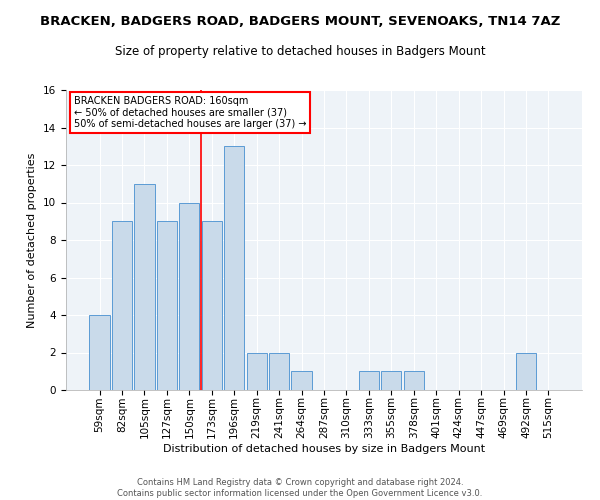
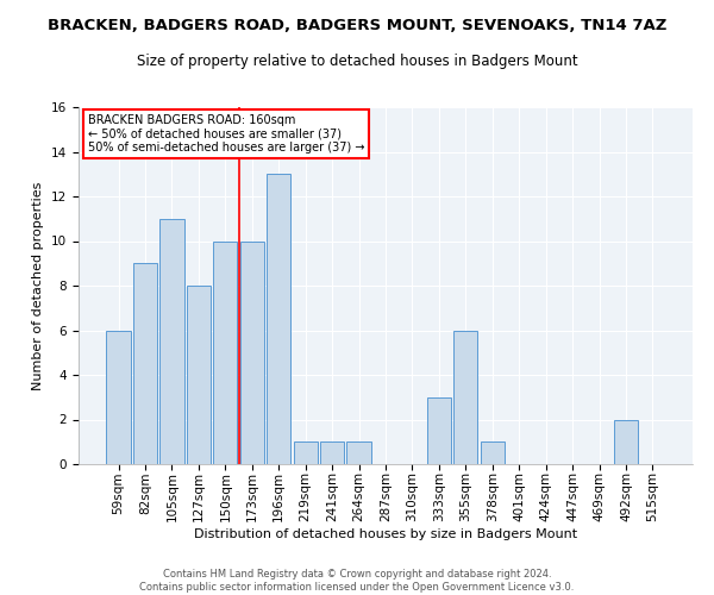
59sqm: 4 -> 6
127sqm: 9 -> 8
173sqm: 9 -> 10
219sqm: 2 -> 1
241sqm: 2 -> 1
333sqm: 1 -> 3
355sqm: 1 -> 6
